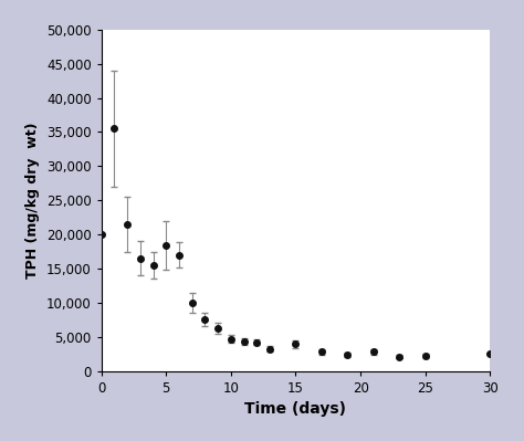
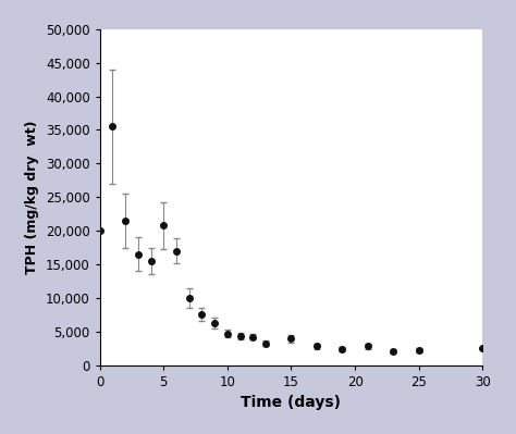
5: 18,400 -> 20,800
